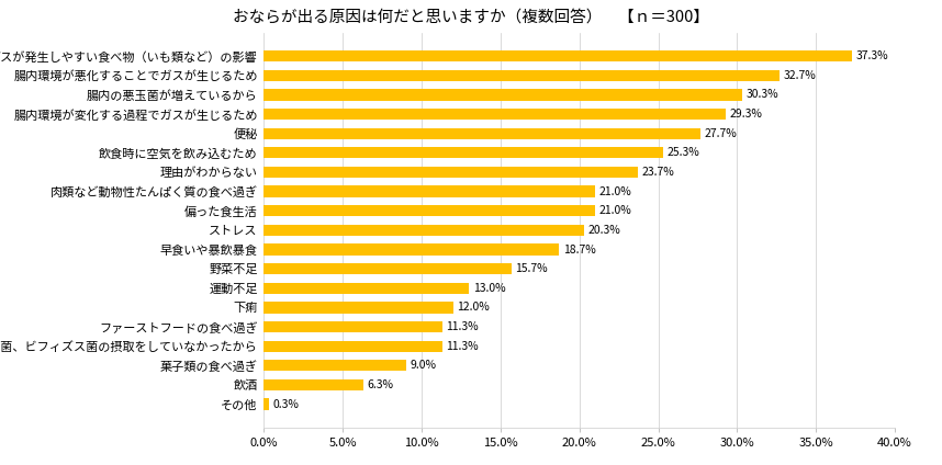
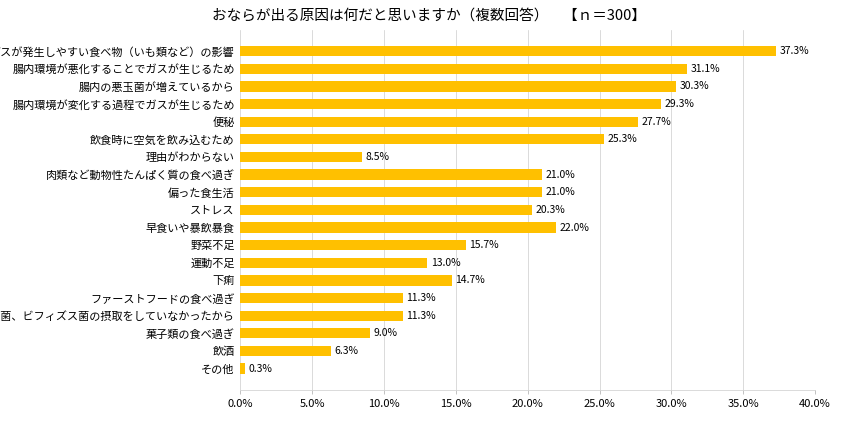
腸内環境が悪化することでガスが生じるため: 32.7% -> 31.1%
理由がわからない: 23.7% -> 8.5%
早食いや暴飲暴食: 18.7% -> 22.0%
下痢: 12.0% -> 14.7%
